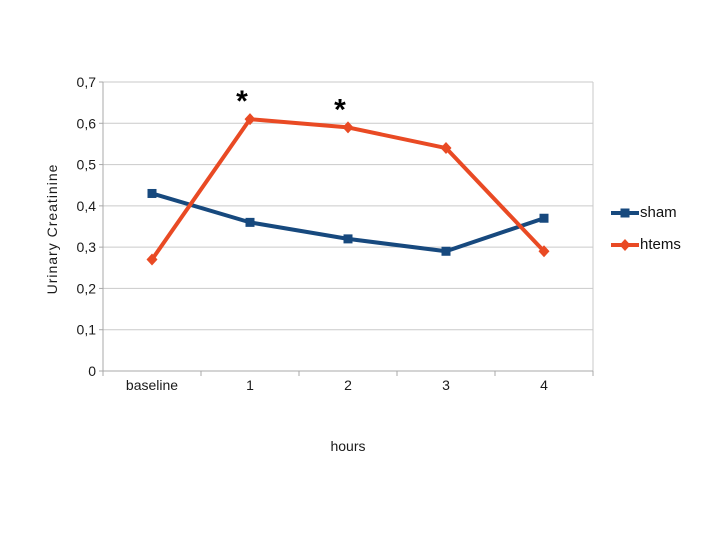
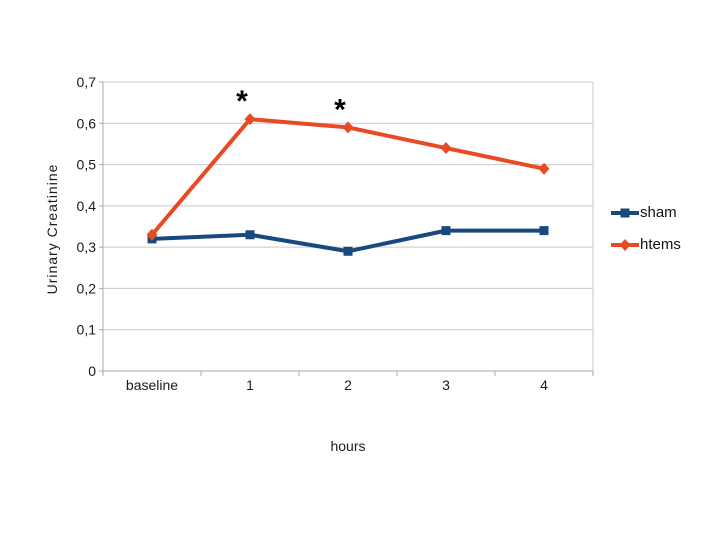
sham/baseline: 0,43 -> 0,32
htems/baseline: 0,27 -> 0,33
sham/1: 0,36 -> 0,33
sham/2: 0,32 -> 0,29
sham/3: 0,29 -> 0,34
sham/4: 0,37 -> 0,34
htems/4: 0,29 -> 0,49
